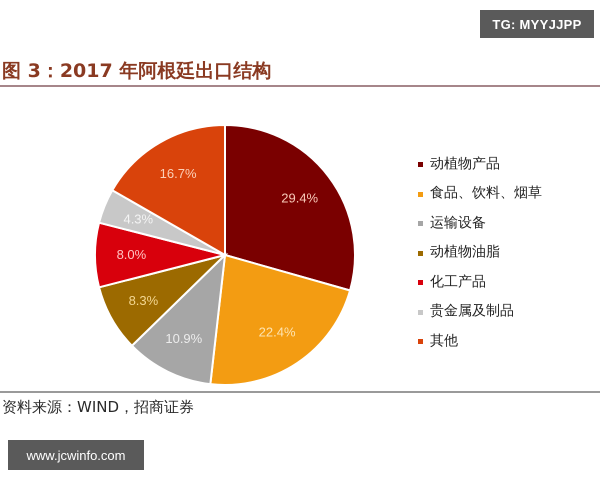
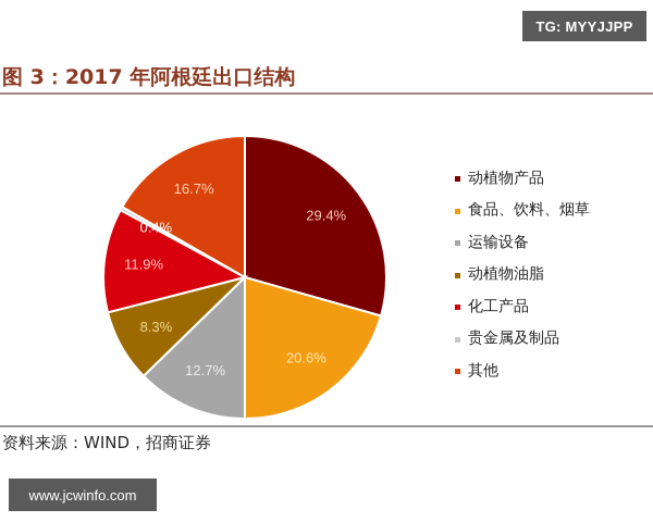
食品、饮料、烟草: 22.4% -> 20.6%
运输设备: 10.9% -> 12.7%
化工产品: 8.0% -> 11.9%
贵金属及制品: 4.3% -> 0.4%
